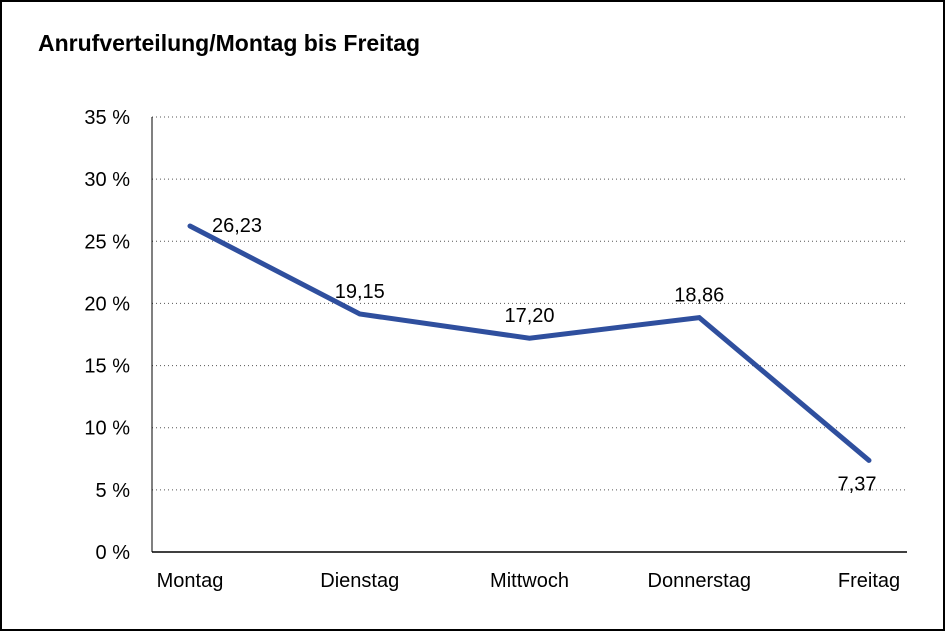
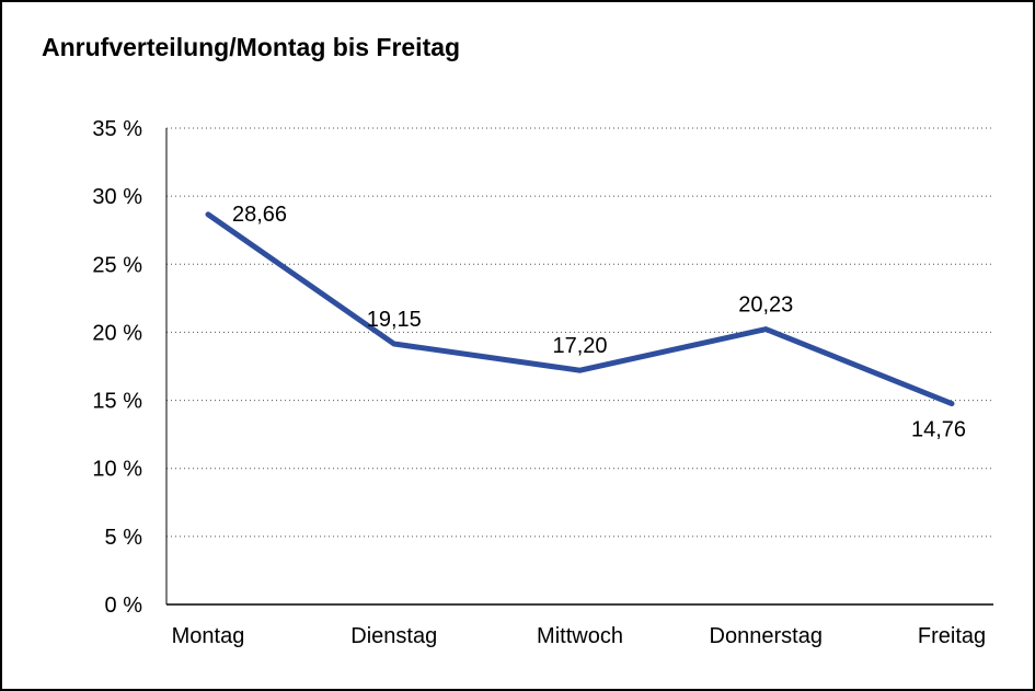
Montag: 26,23 -> 28,66
Donnerstag: 18,86 -> 20,23
Freitag: 7,37 -> 14,76
